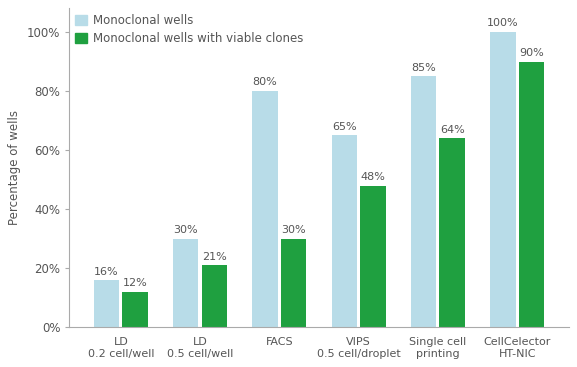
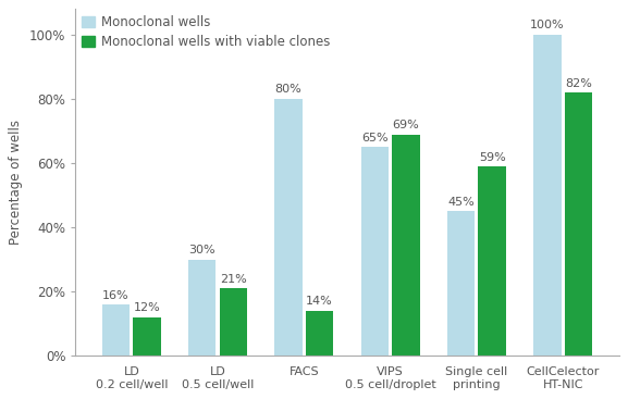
Monoclonal wells with viable clones/FACS: 30% -> 14%
Monoclonal wells with viable clones/VIPS 0.5 cell/droplet: 48% -> 69%
Monoclonal wells/Single cell printing: 85% -> 45%
Monoclonal wells with viable clones/Single cell printing: 64% -> 59%
Monoclonal wells with viable clones/CellCelector HT-NIC: 90% -> 82%
